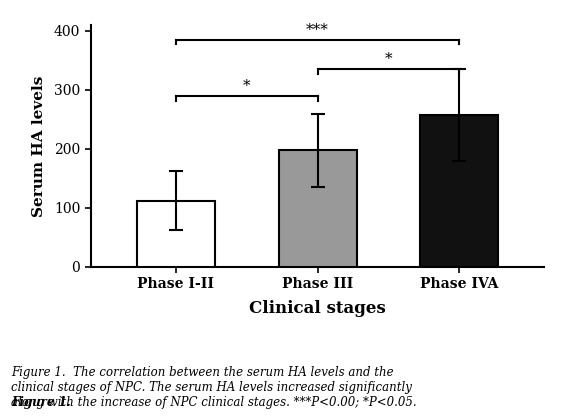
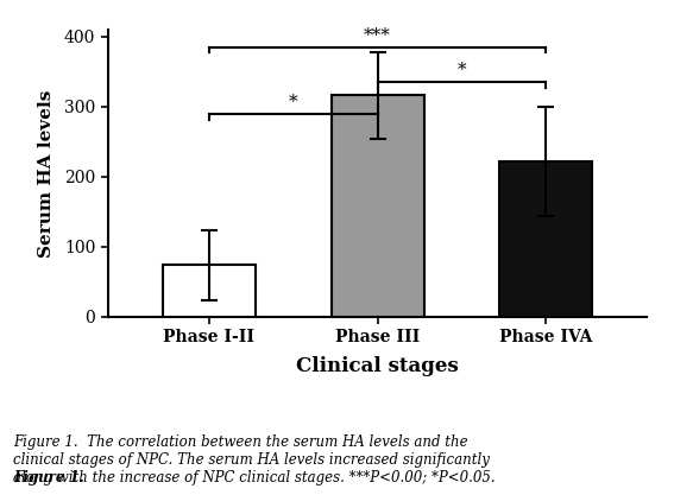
Phase I-II: 112 -> 74
Phase III: 198 -> 316
Phase IVA: 258 -> 222
